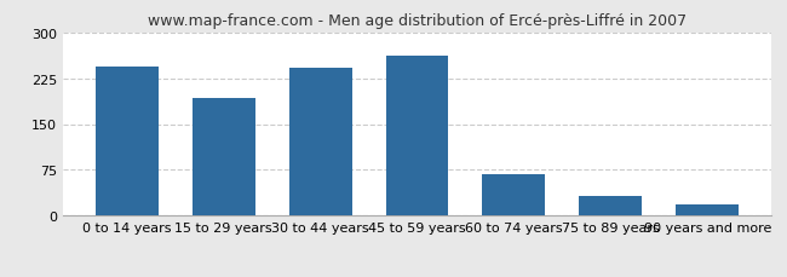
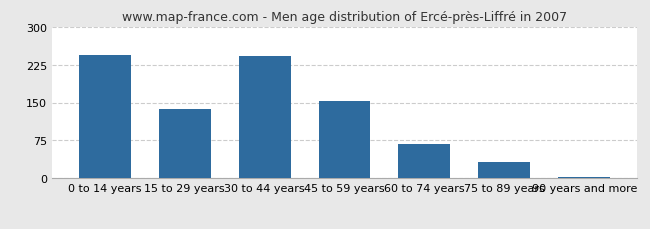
15 to 29 years: 192 -> 138
45 to 59 years: 262 -> 153
90 years and more: 18 -> 3
